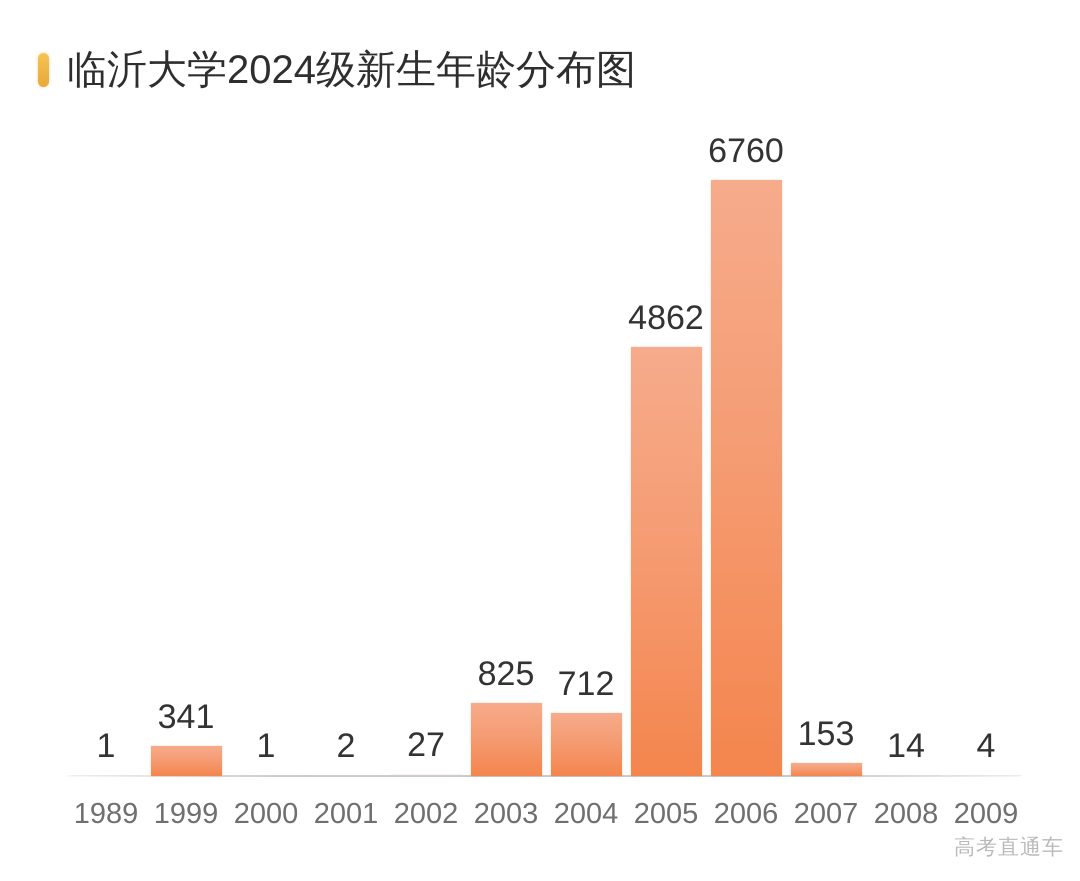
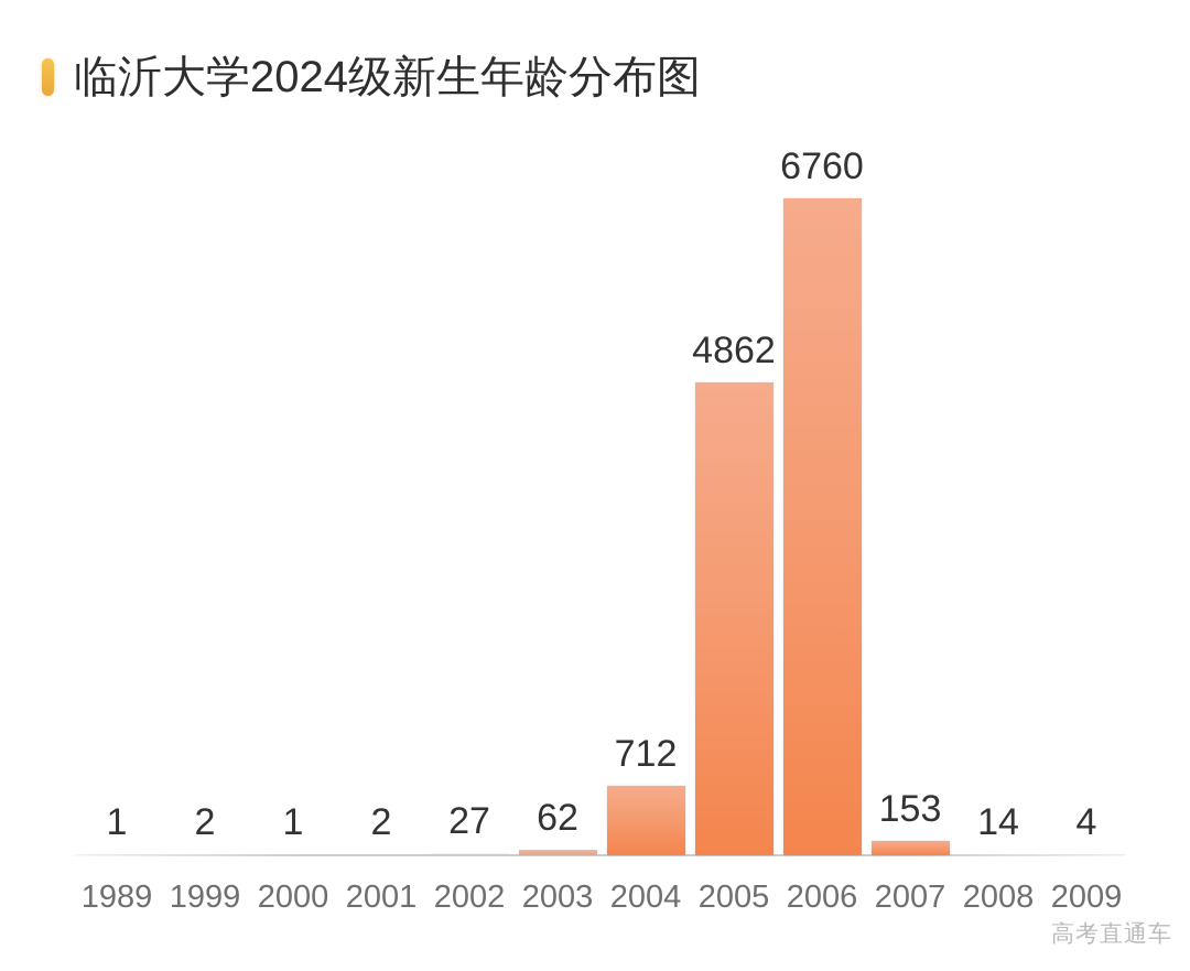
1999: 341 -> 2
2003: 825 -> 62
